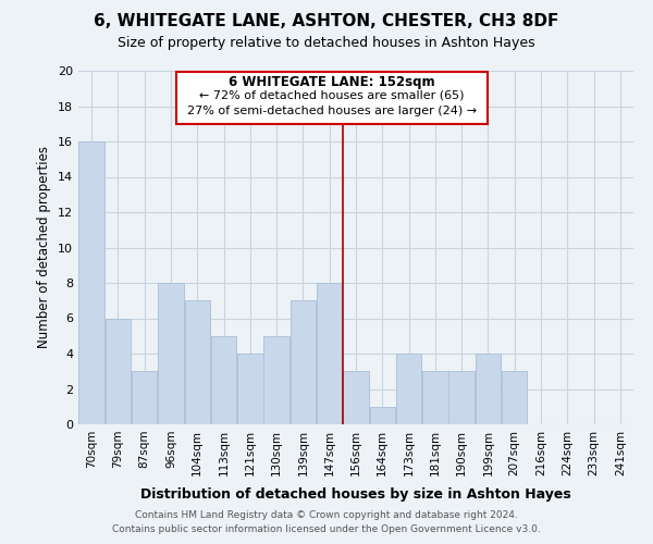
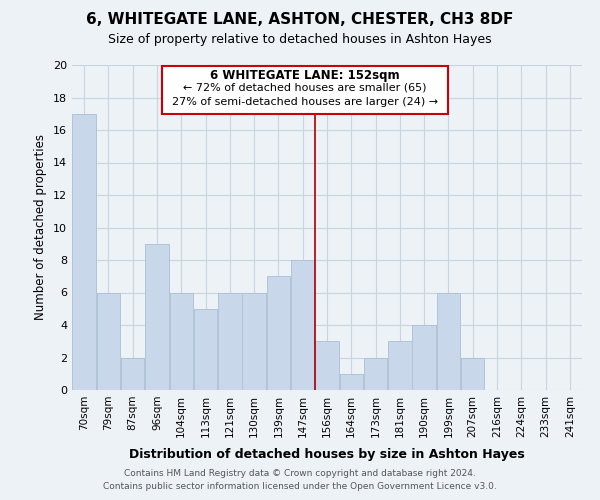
70sqm: 16 -> 17
87sqm: 3 -> 2
96sqm: 8 -> 9
104sqm: 7 -> 6
121sqm: 4 -> 6
130sqm: 5 -> 6
173sqm: 4 -> 2
190sqm: 3 -> 4
199sqm: 4 -> 6
207sqm: 3 -> 2
